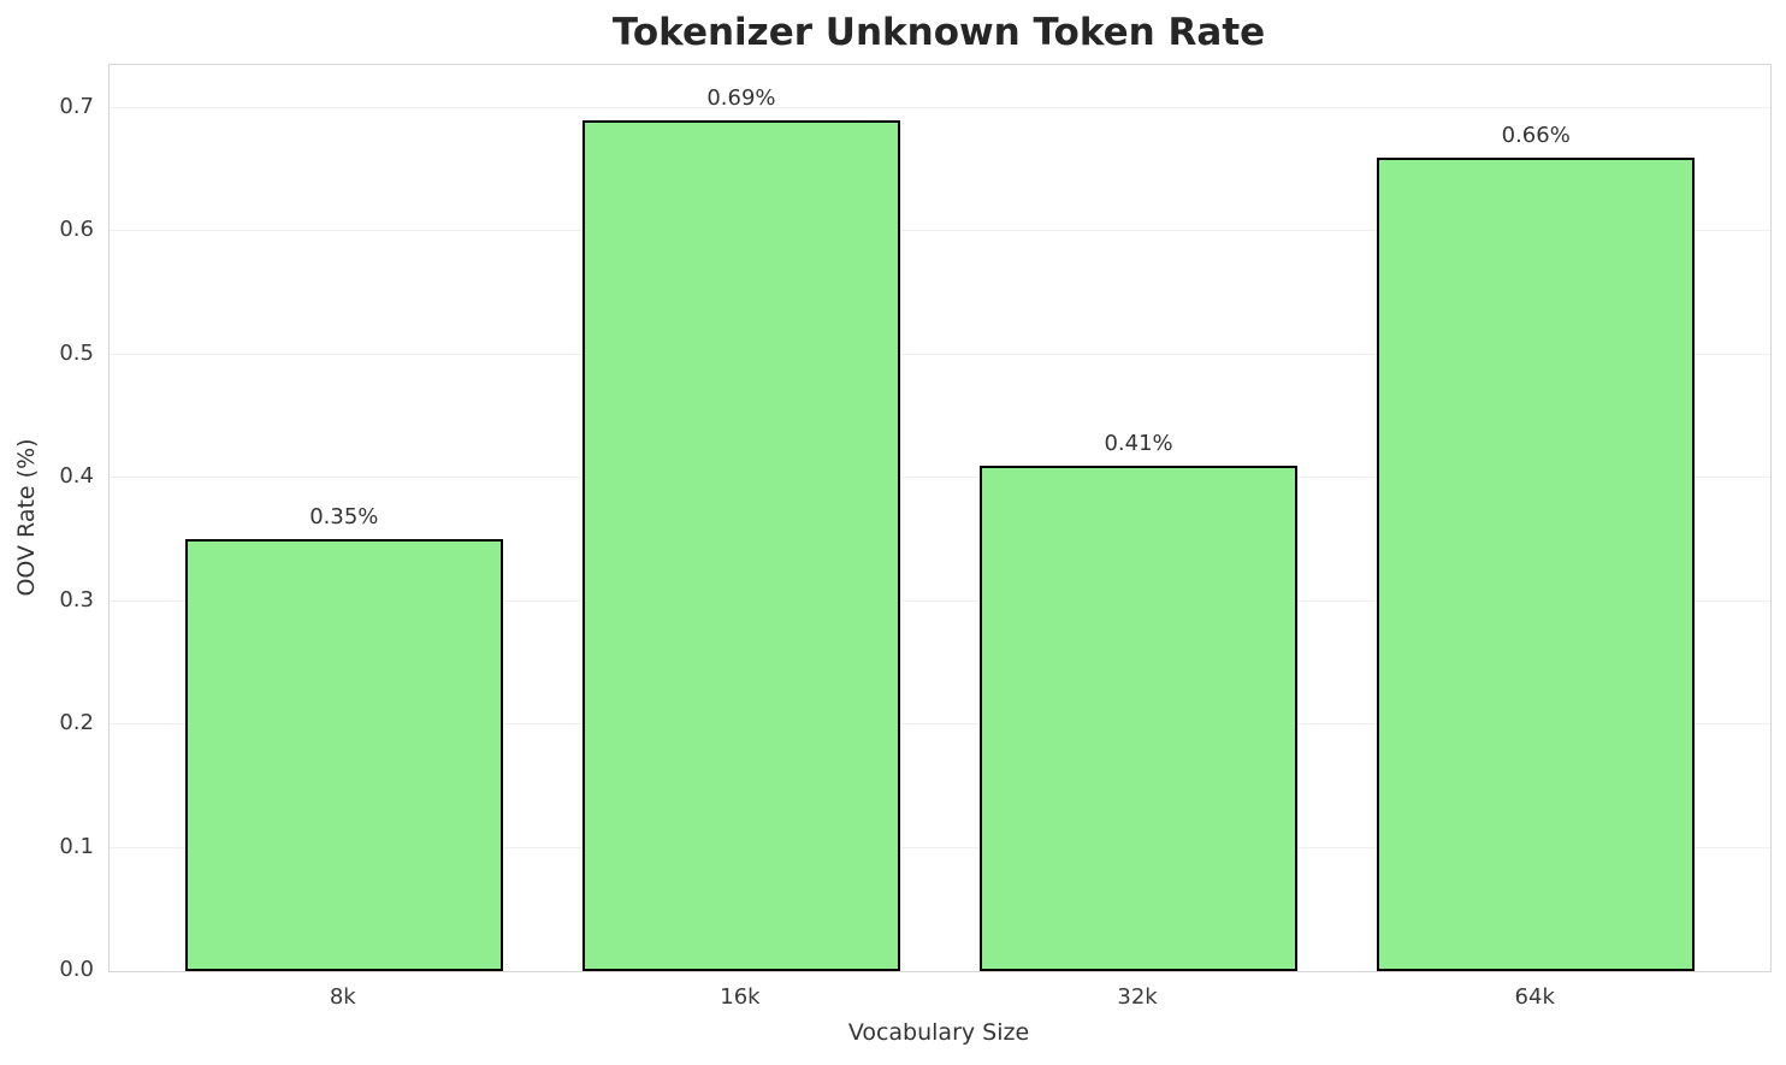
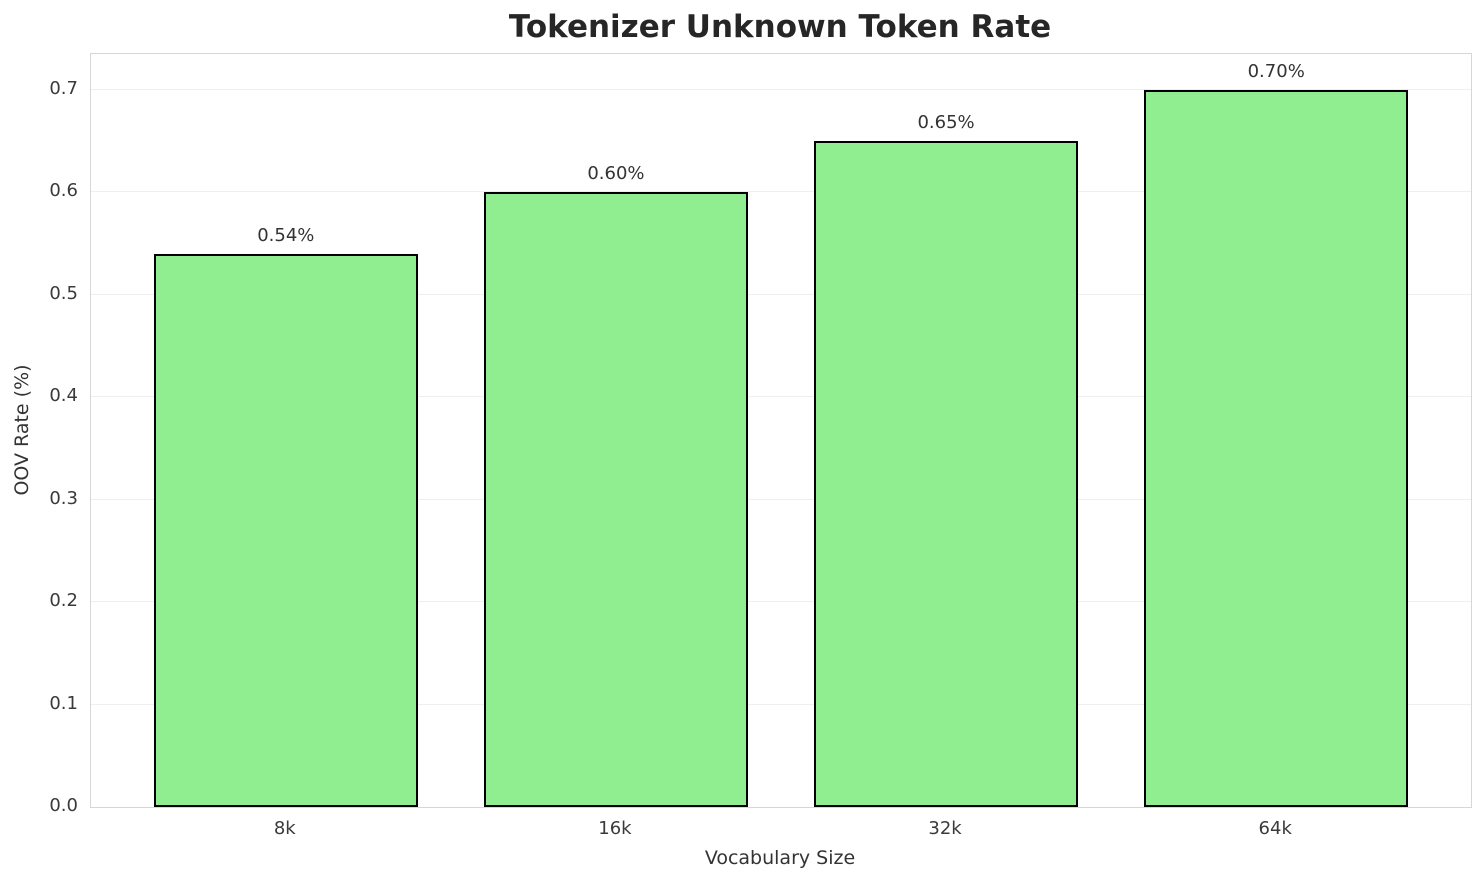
8k: 0.35% -> 0.54%
16k: 0.69% -> 0.60%
32k: 0.41% -> 0.65%
64k: 0.66% -> 0.70%
